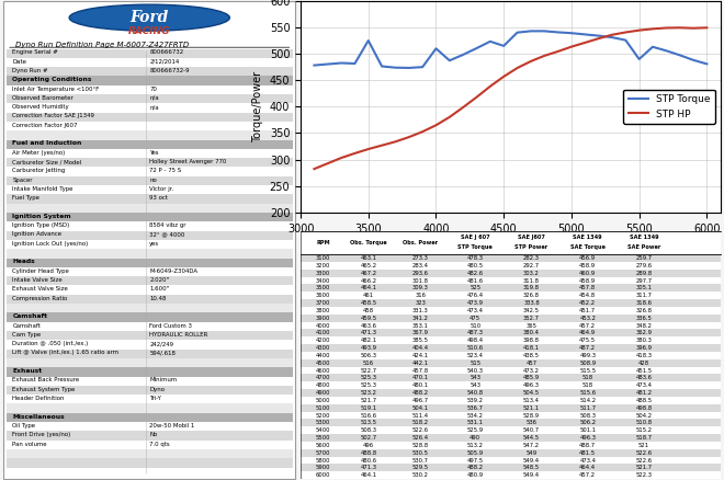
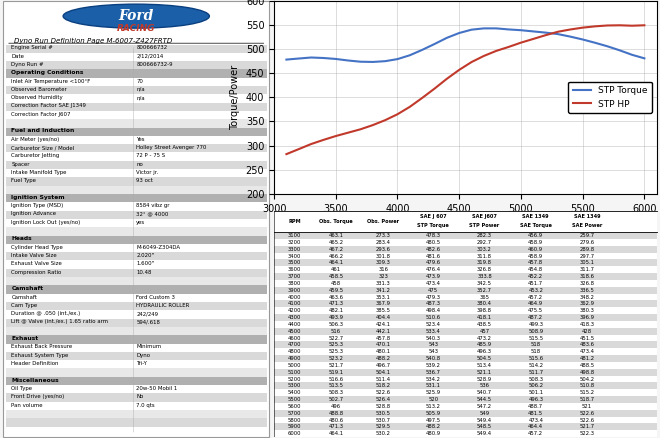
STP Torque/3500: 525 -> 480
STP Torque/4000: 510 -> 479
STP Torque/4500: 515 -> 533
STP Torque/5500: 490 -> 520
